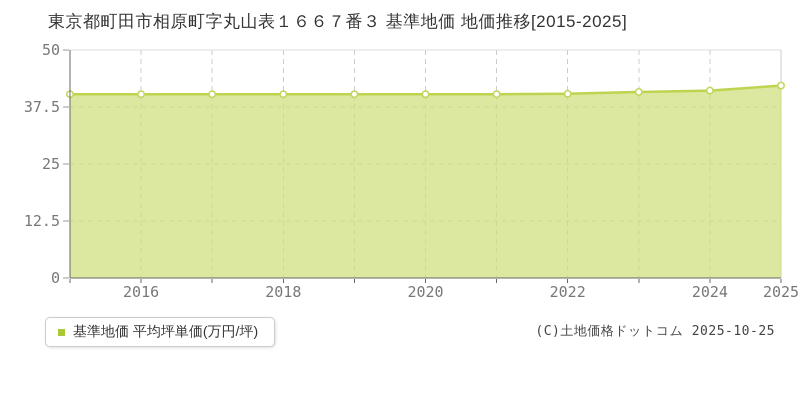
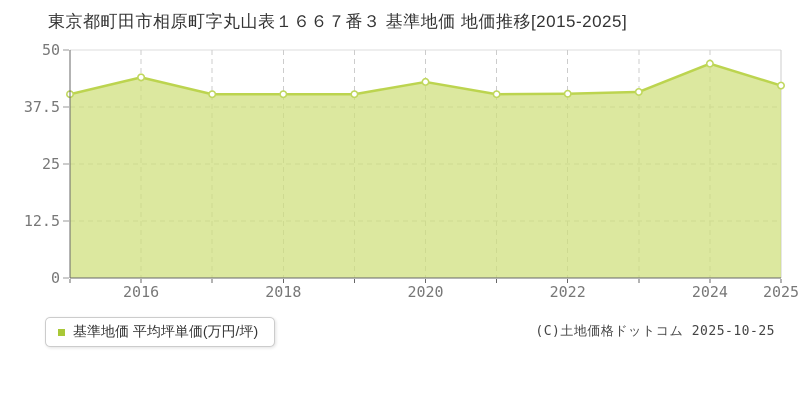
2016: 40 -> 44
2020: 40 -> 43
2024: 41 -> 47
